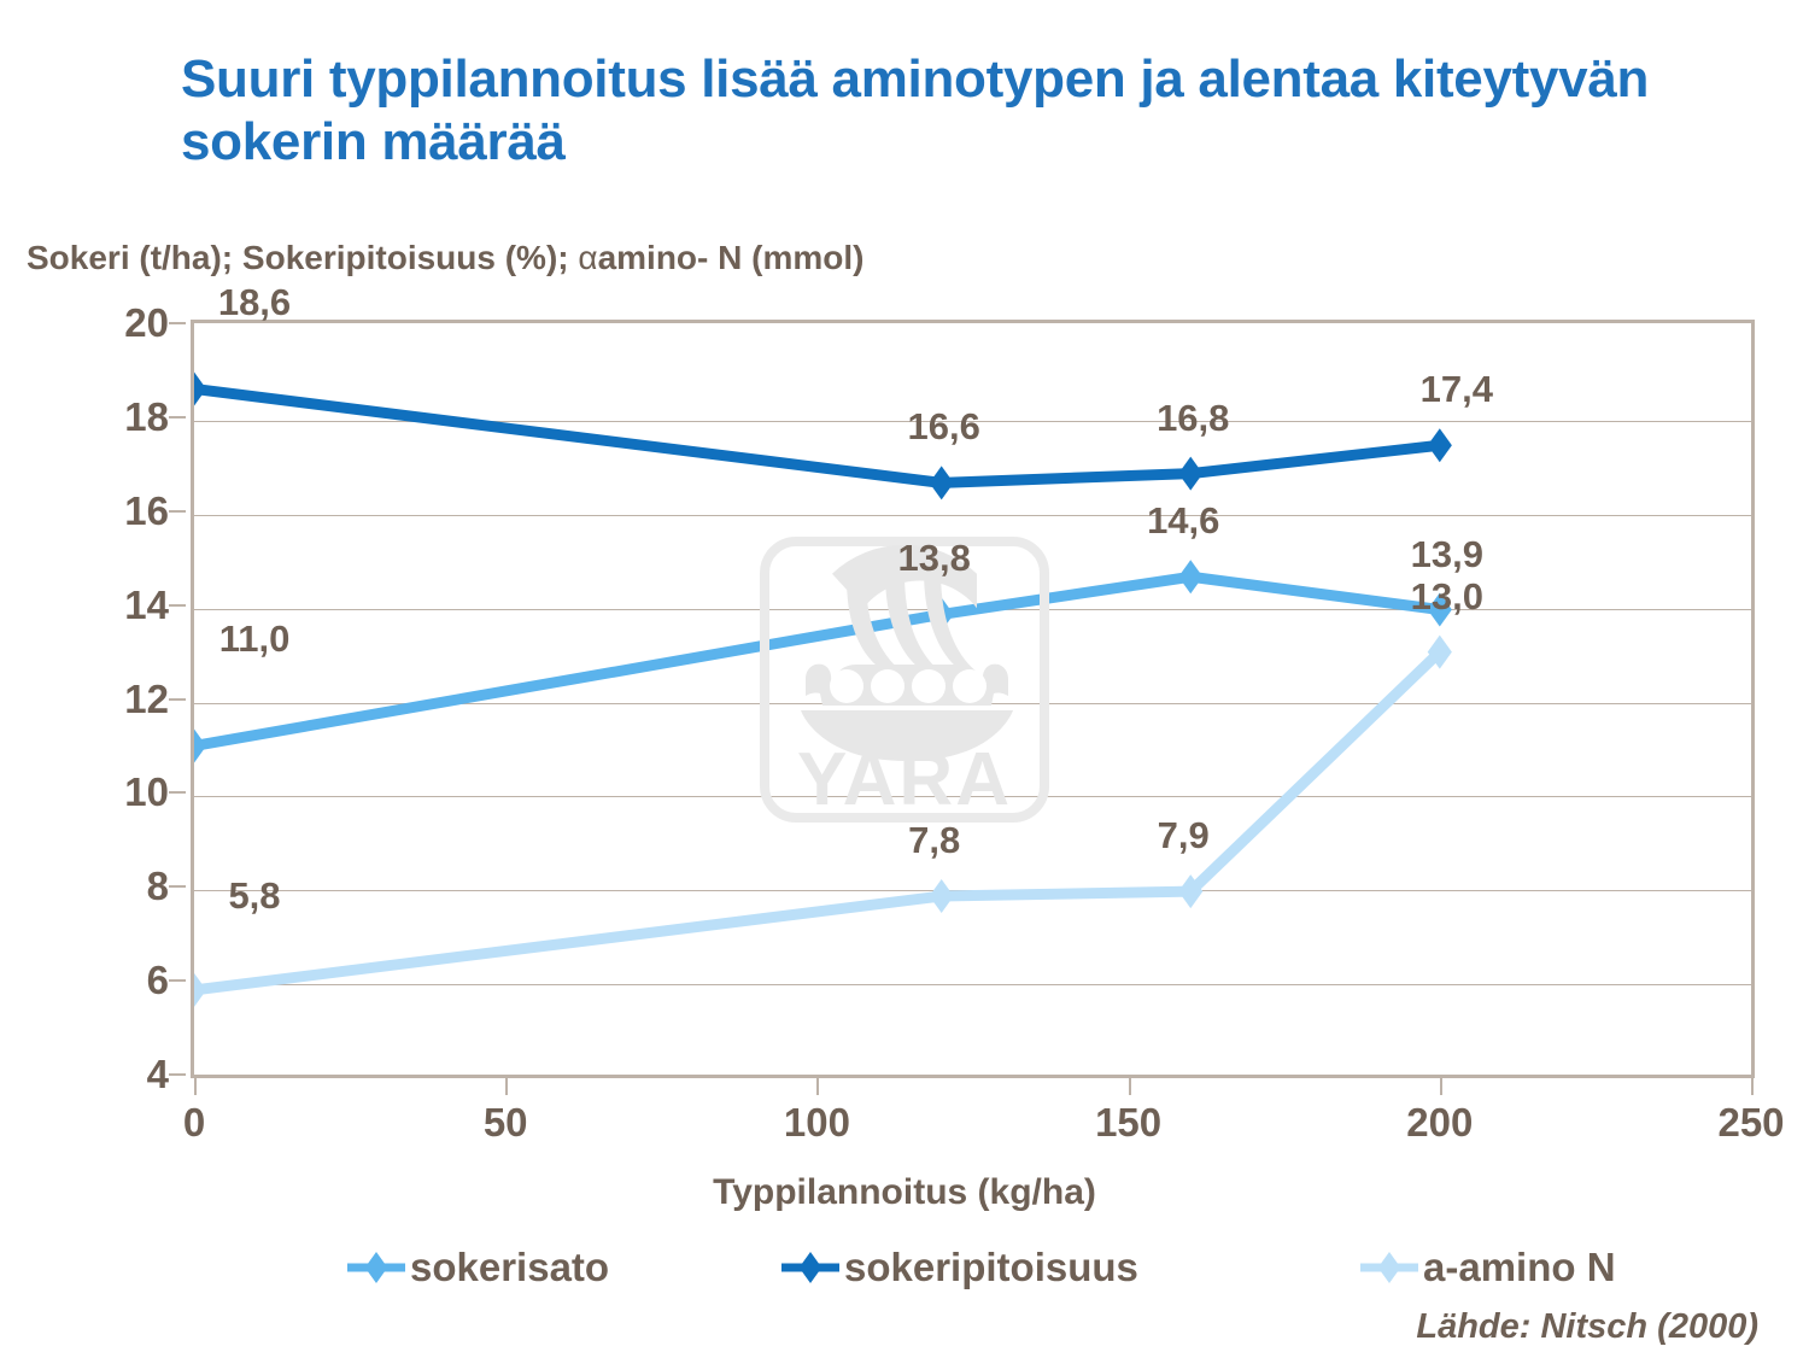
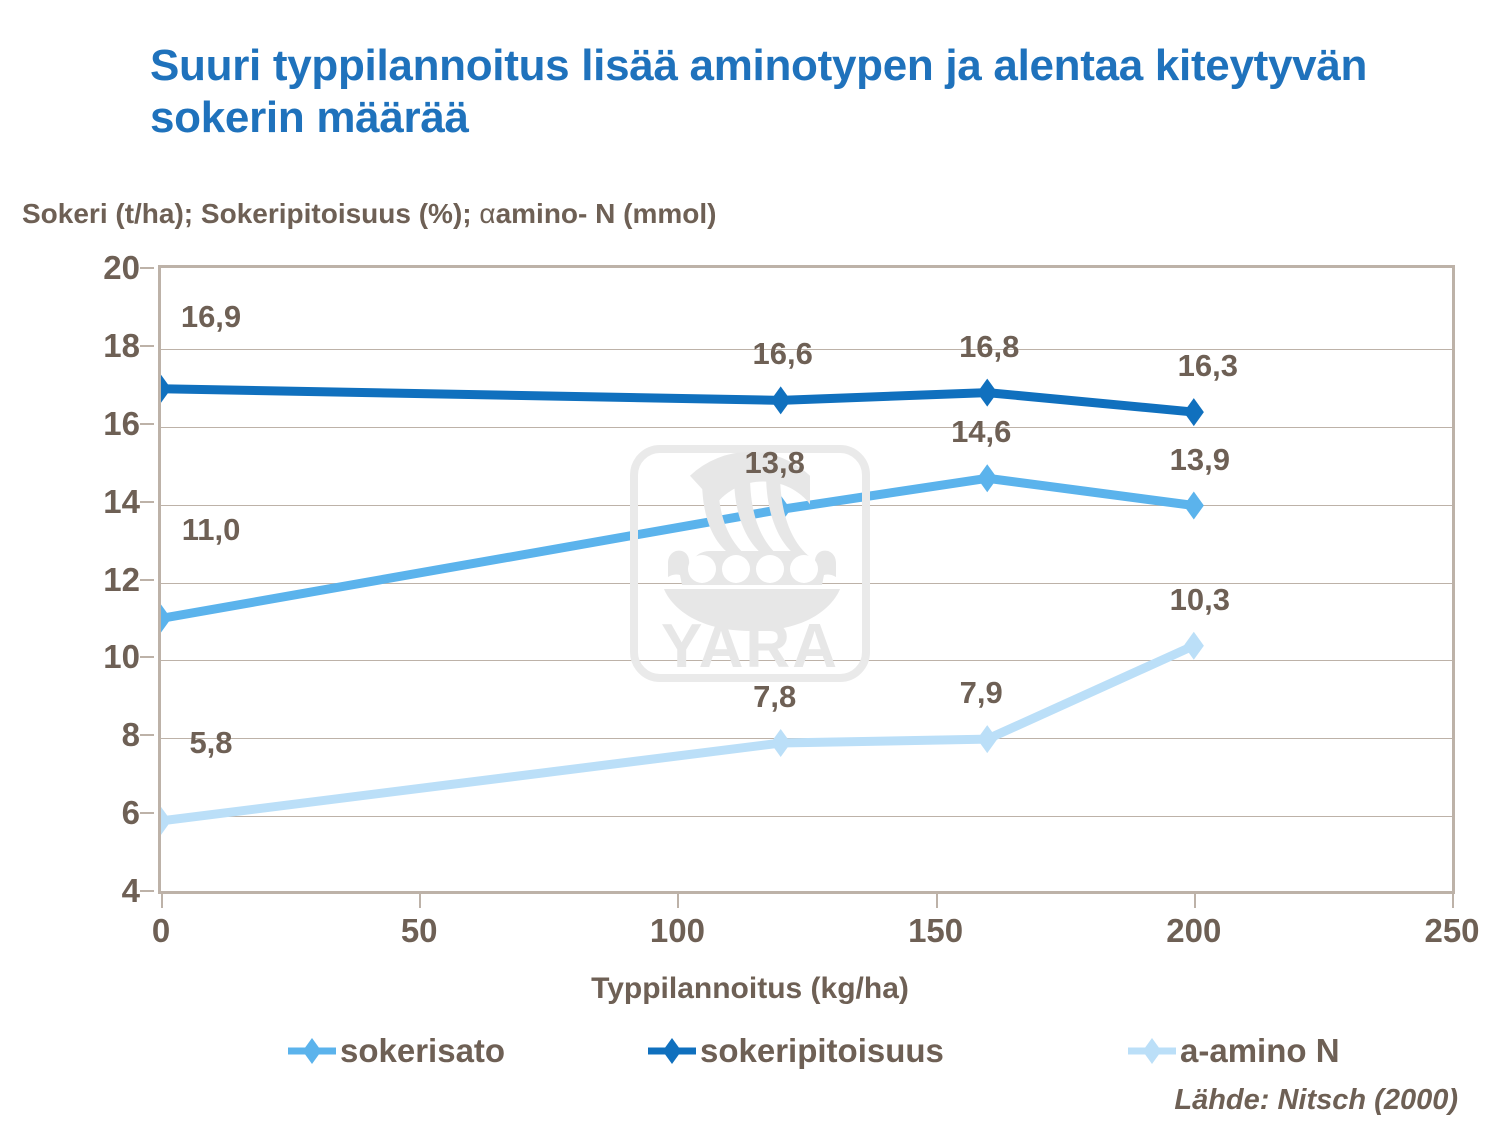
sokeripitoisuus/0: 18,6 -> 16,9
sokeripitoisuus/200: 17,4 -> 16,3
a-amino N/200: 13,0 -> 10,3
